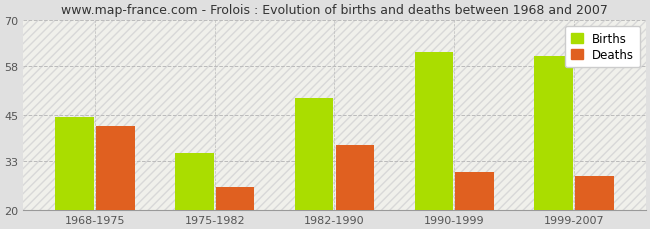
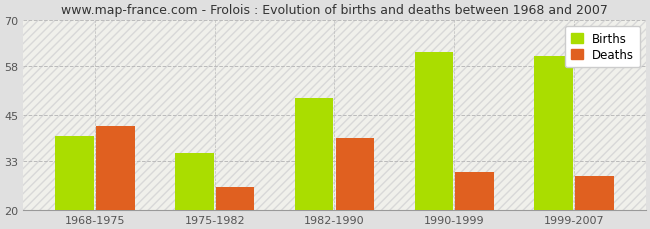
Births/1968-1975: 44.5 -> 39.5
Deaths/1982-1990: 37 -> 39
